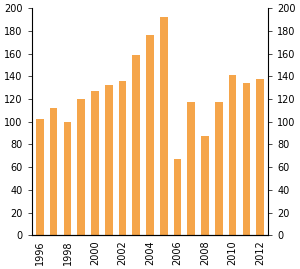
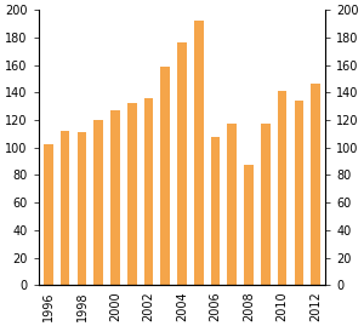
1998: 100 -> 111
2006: 67 -> 108
2012: 138 -> 146
